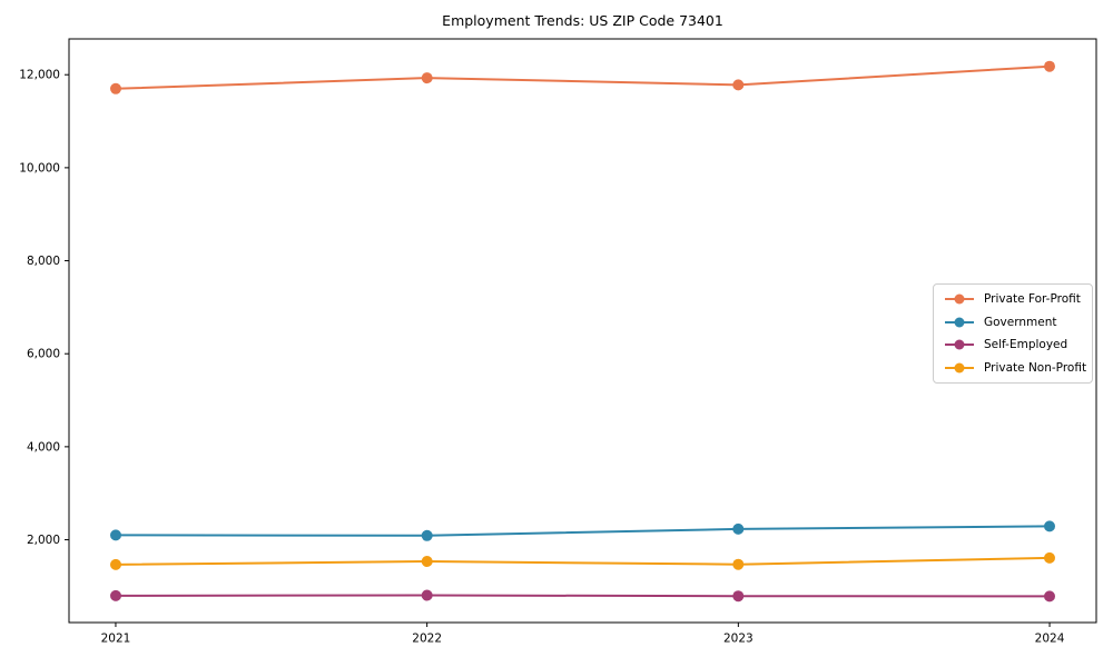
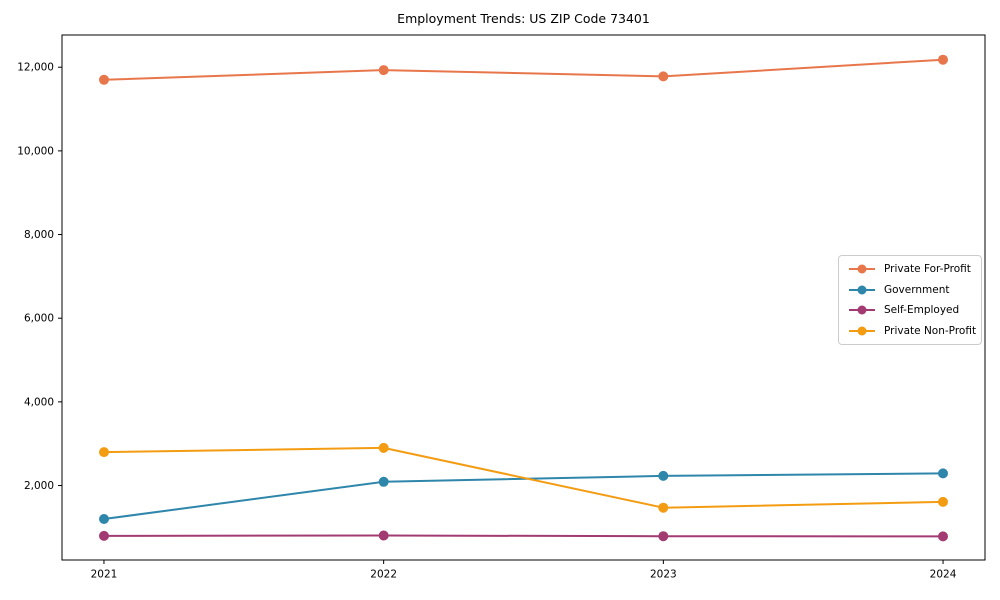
Government/2021: 2100 -> 1200
Private Non-Profit/2021: 1500 -> 2800
Private Non-Profit/2022: 1500 -> 2900
